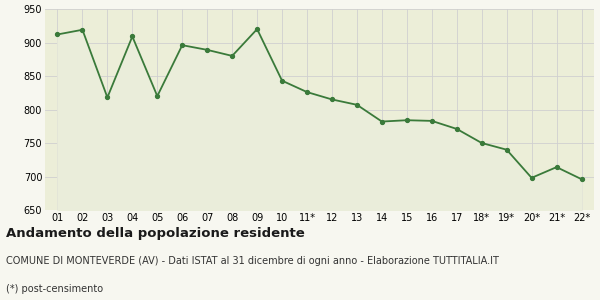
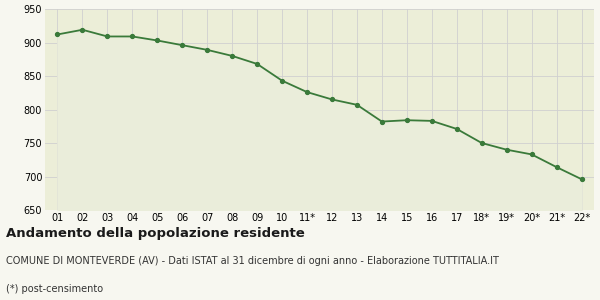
03: 818 -> 909
05: 820 -> 903
09: 920 -> 868
20*: 698 -> 733
